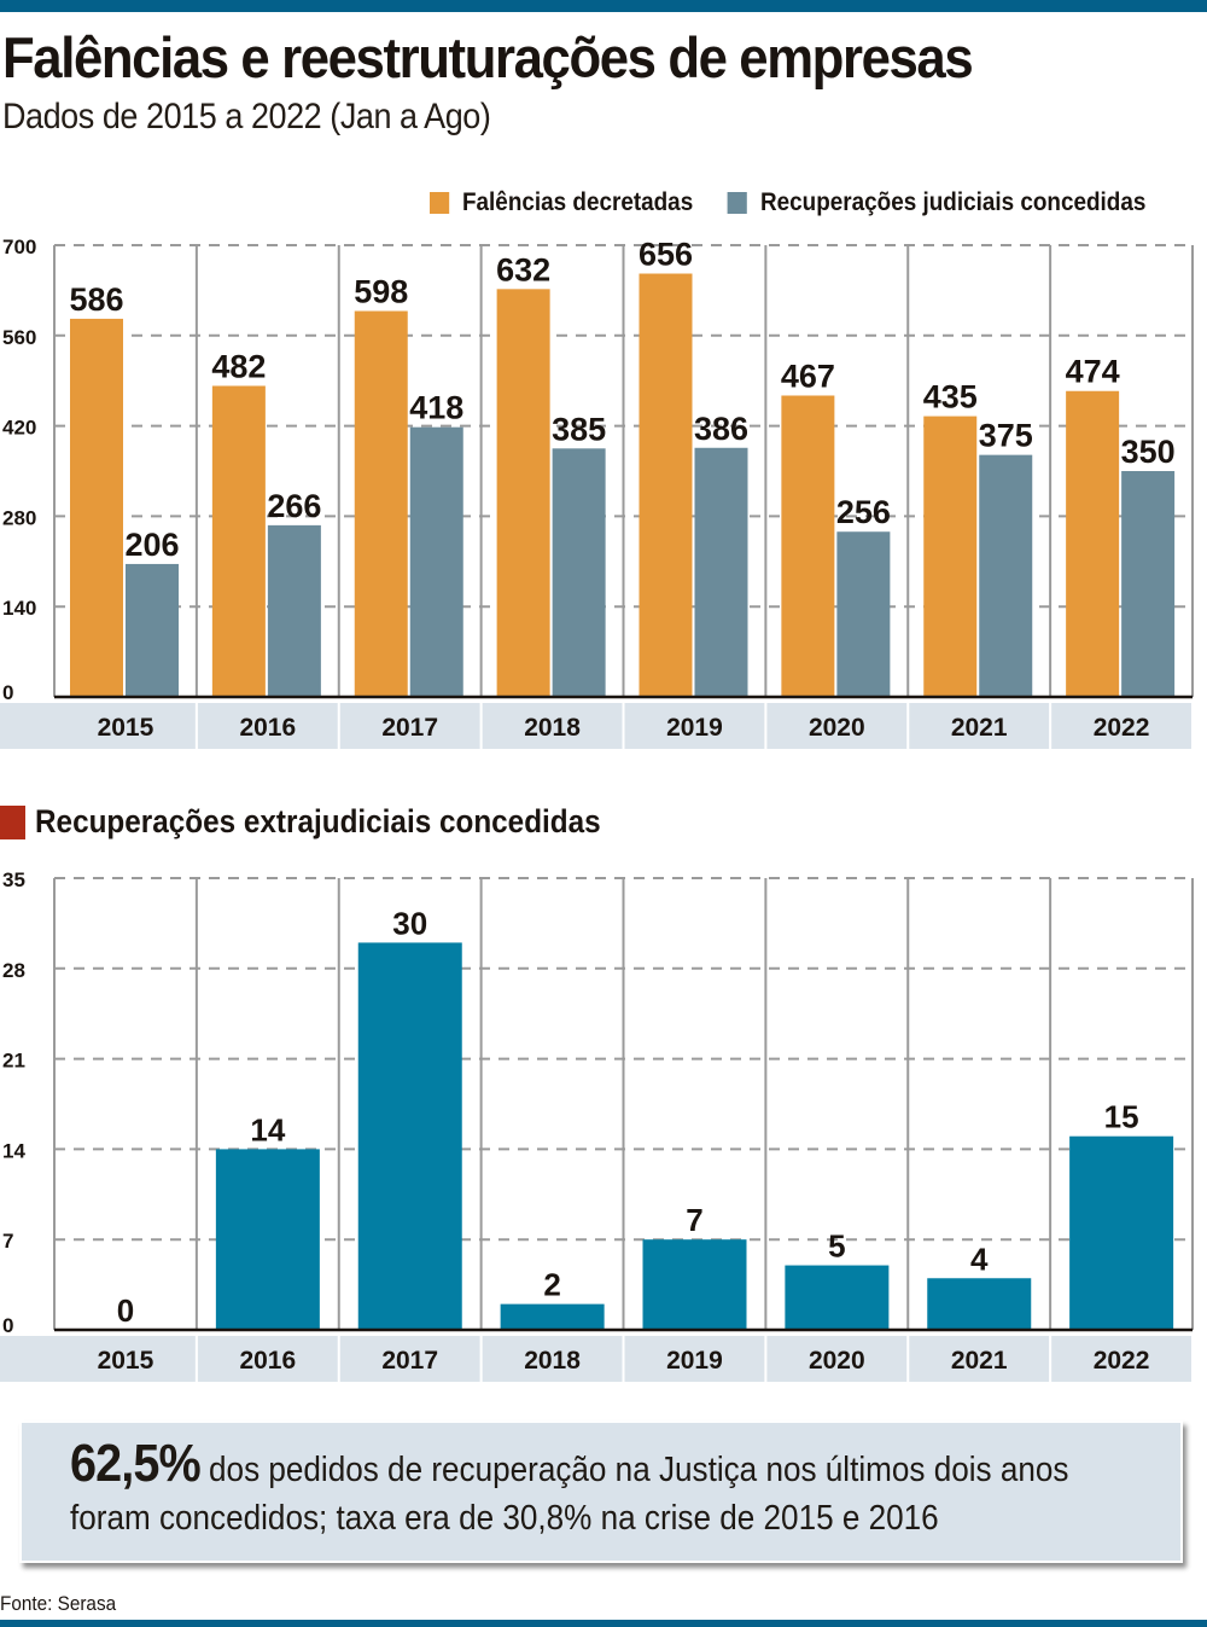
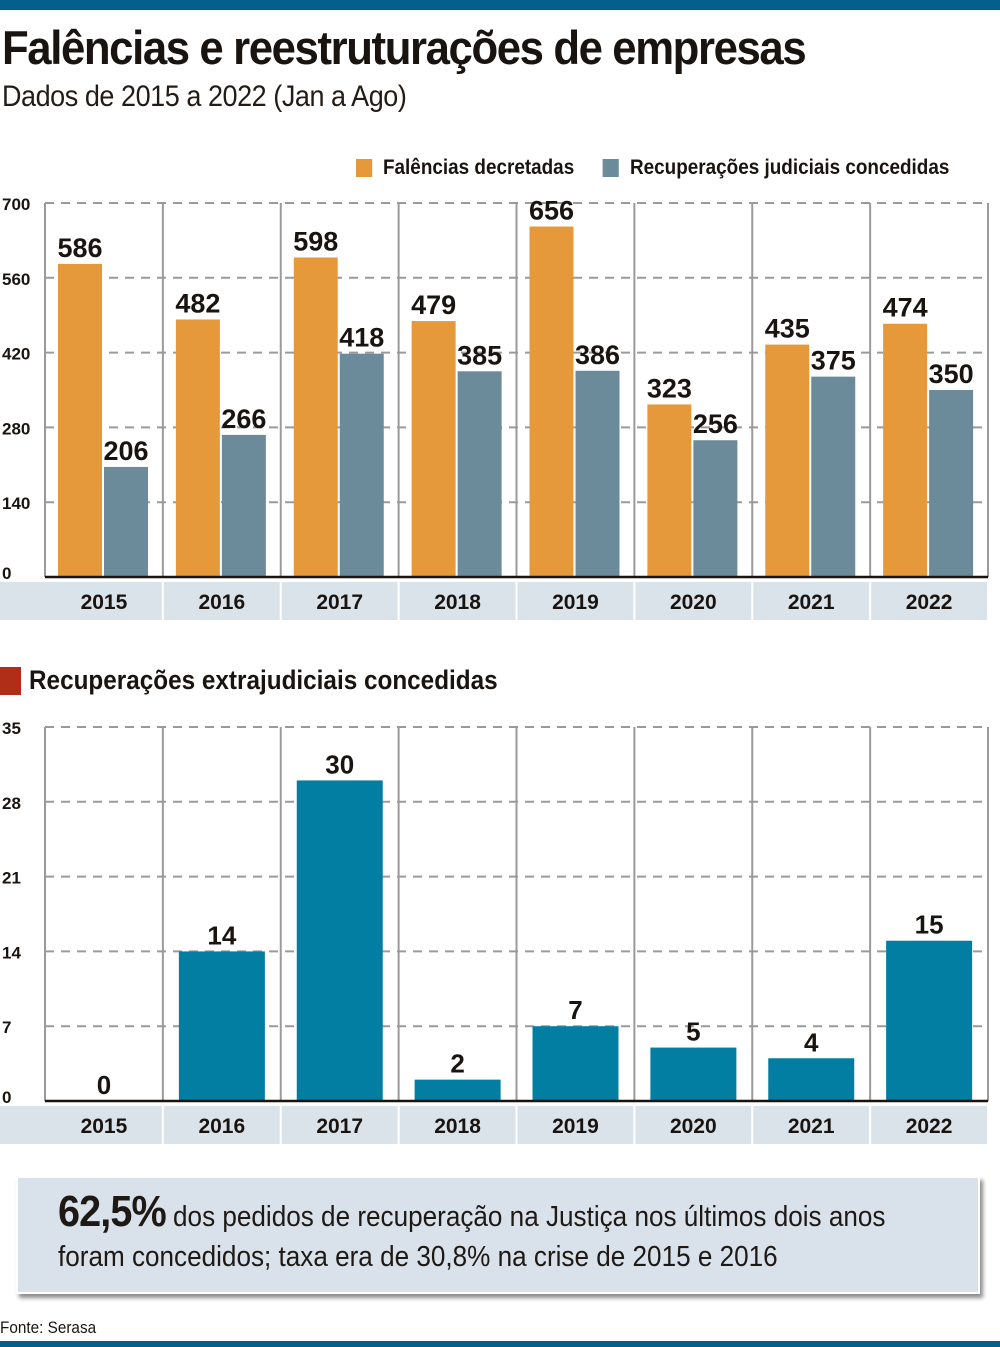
Falências e reestruturações de empresas/Falências decretadas/2018: 632 -> 479
Falências e reestruturações de empresas/Falências decretadas/2020: 467 -> 323
